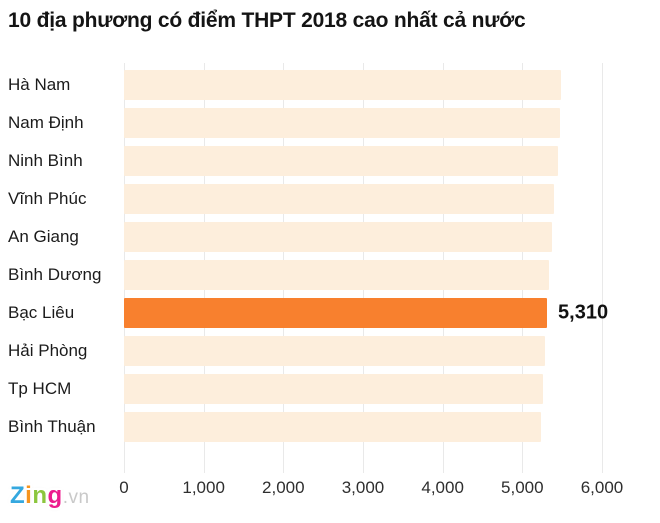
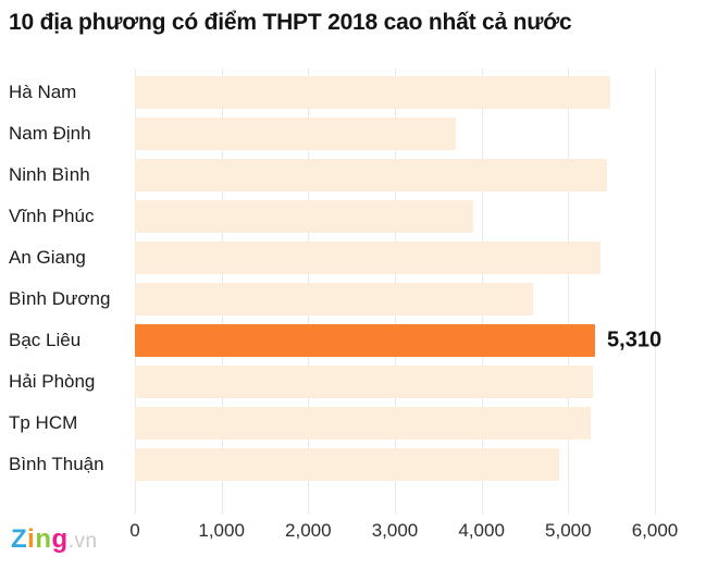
Nam Định: 5500 -> 3700
Vĩnh Phúc: 5400 -> 3900
Bình Dương: 5300 -> 4600
Bình Thuận: 5200 -> 4900
